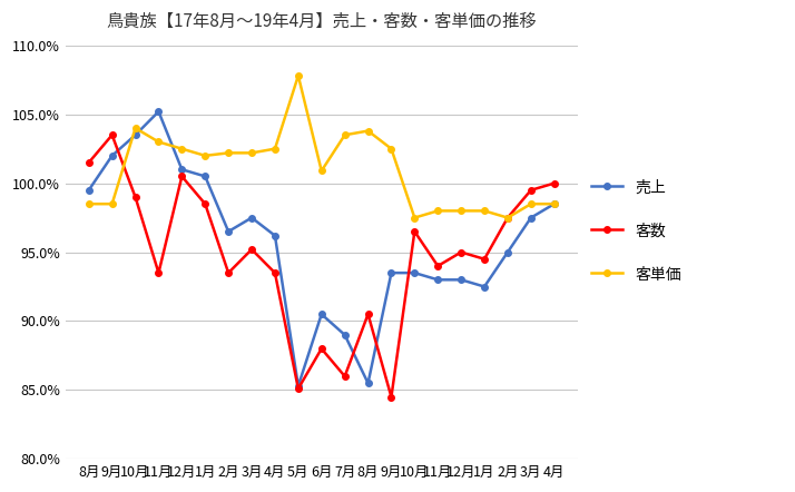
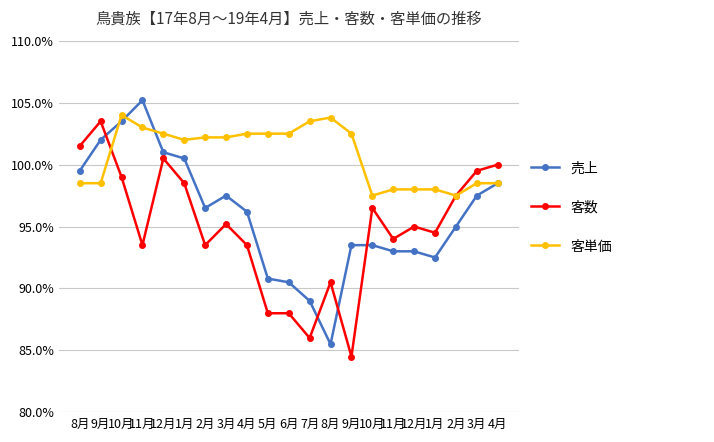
売上/5月: 85.3% -> 90.8%
客数/5月: 85.1% -> 88.0%
客単価/5月: 107.8% -> 102.5%
客単価/6月: 100.9% -> 102.5%
